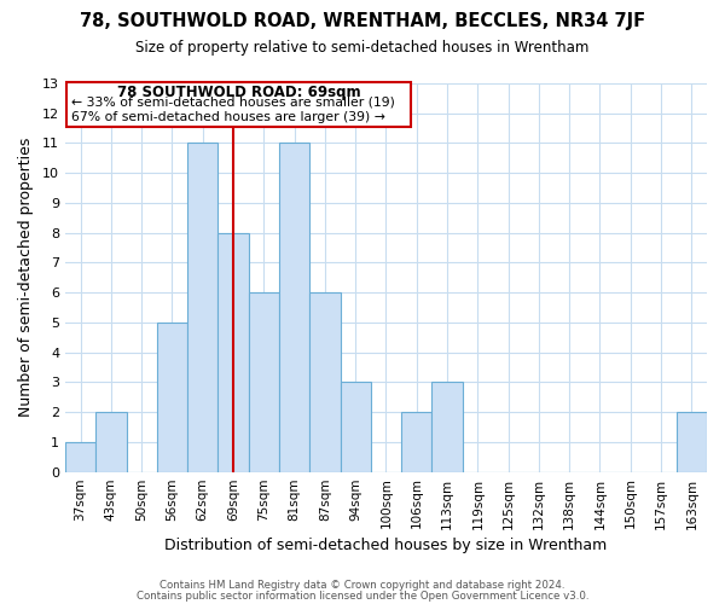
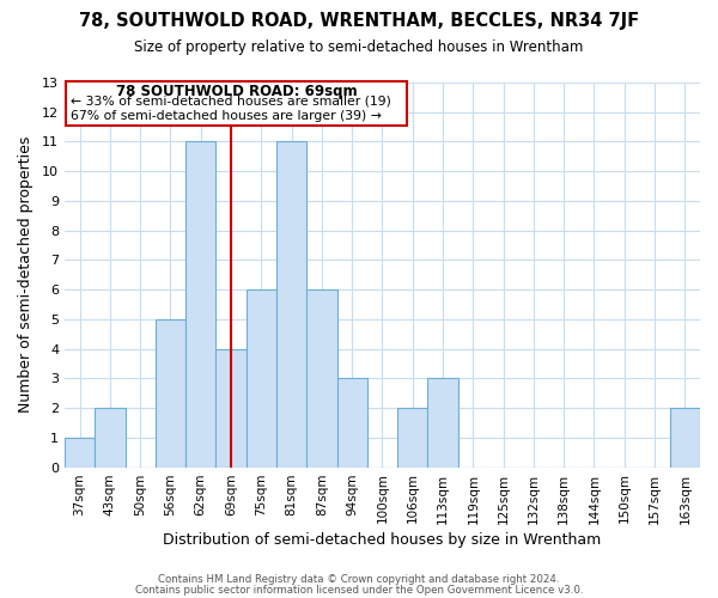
69sqm: 8 -> 4
